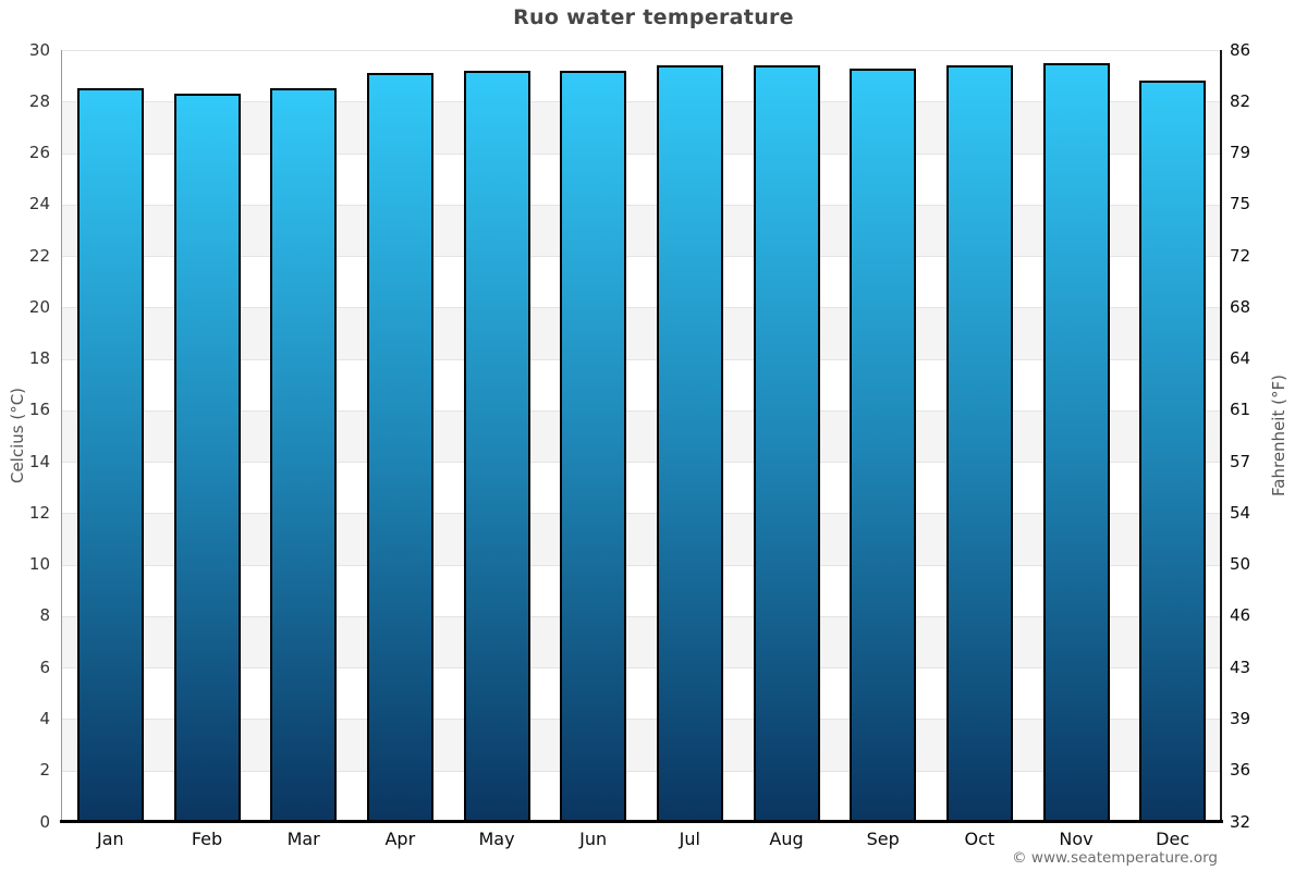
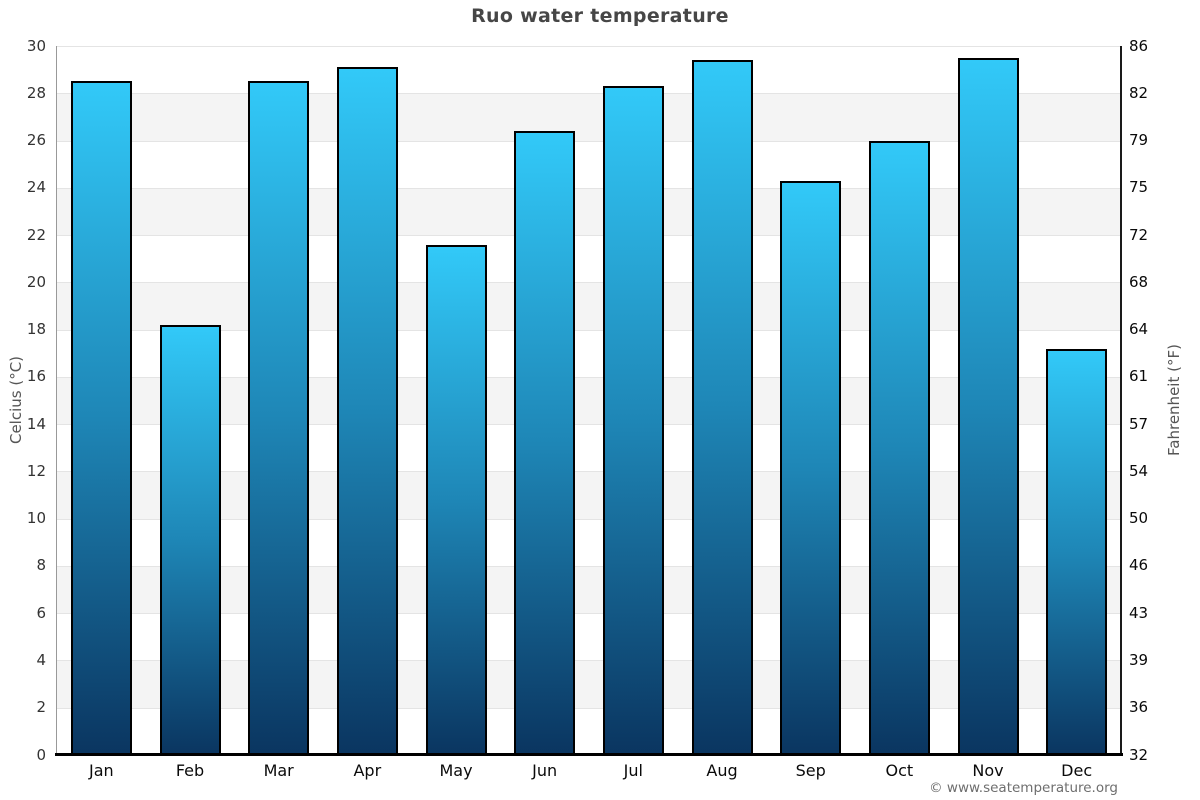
Feb: 28.3 -> 18.2
May: 29.2 -> 21.6
Jun: 29.2 -> 26.4
Jul: 29.4 -> 28.3
Sep: 29.3 -> 24.3
Oct: 29.4 -> 26.0
Dec: 28.8 -> 17.2
